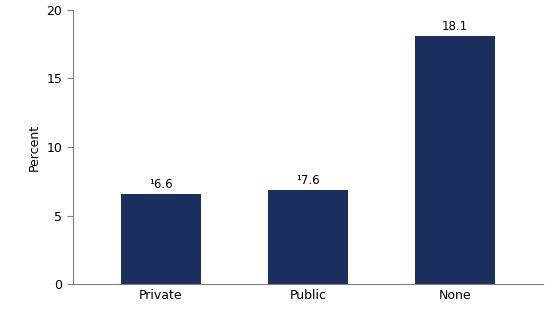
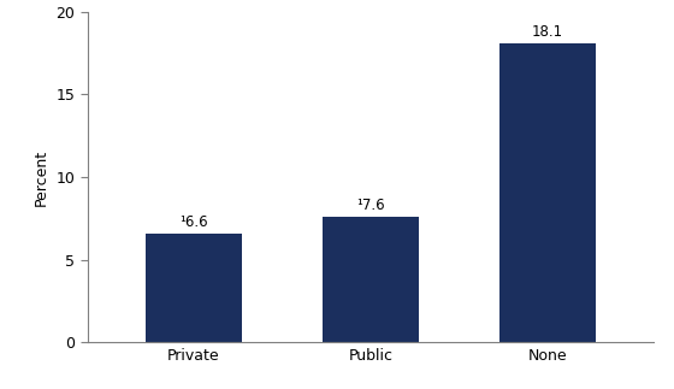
Public: 6.9 -> 7.6
